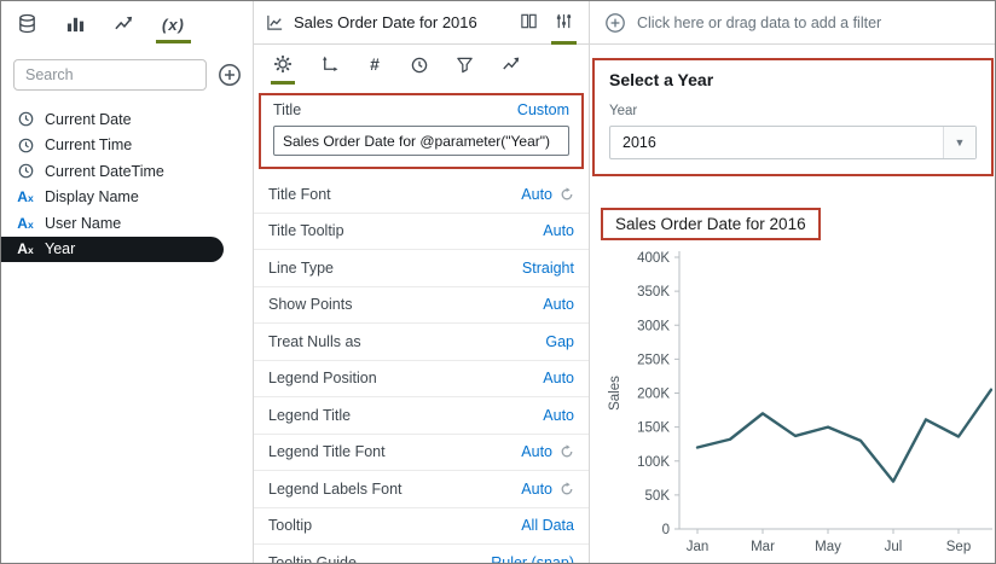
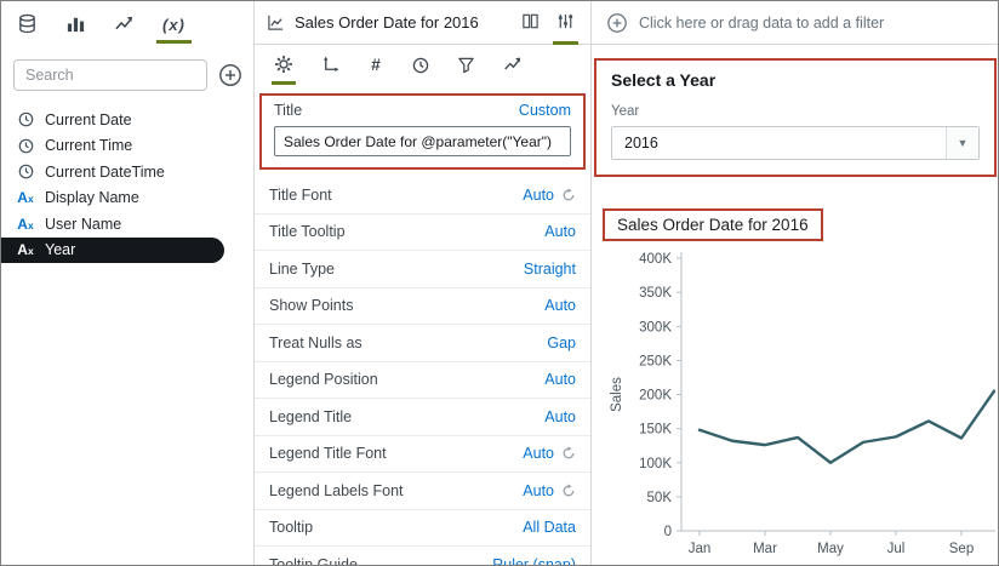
Jan: 120K -> 150K
Mar: 170K -> 130K
May: 150K -> 100K
Jul: 70K -> 140K
